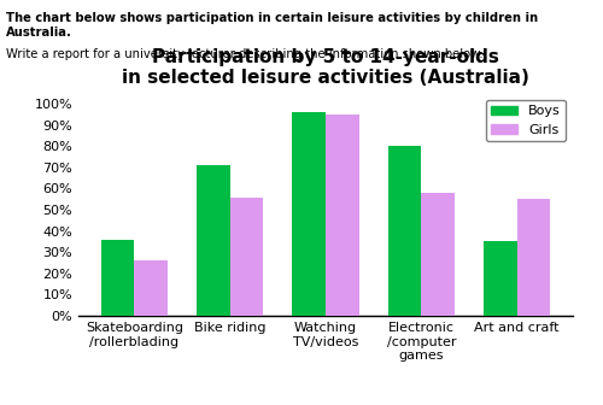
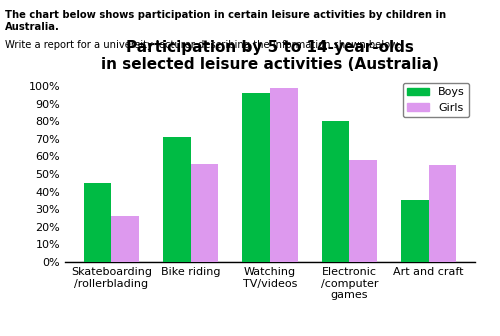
Boys/Skateboarding /rollerblading: 36% -> 45%
Girls/Watching TV/videos: 95% -> 99%
